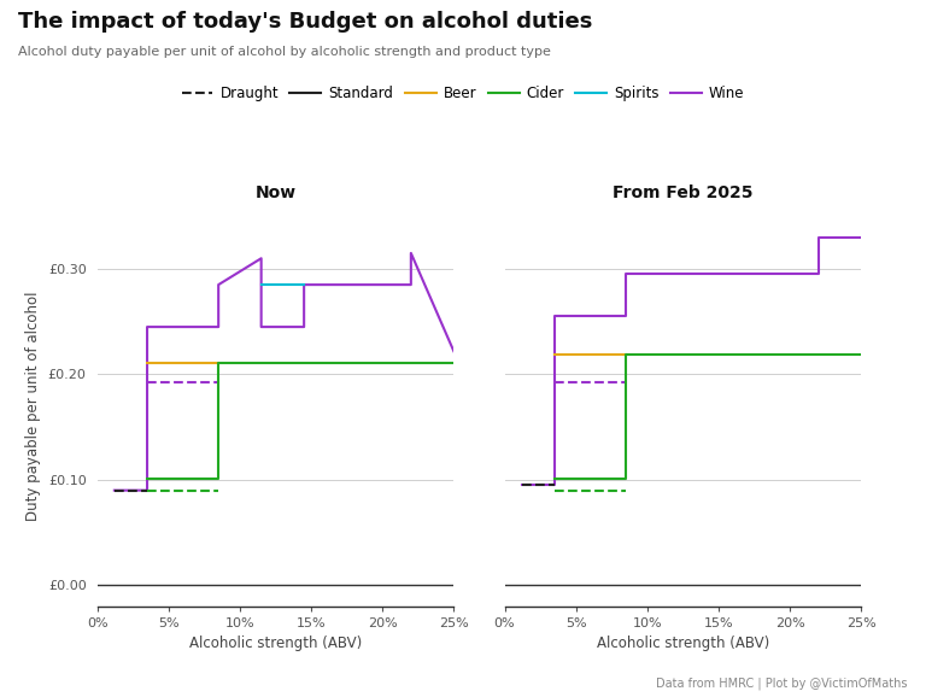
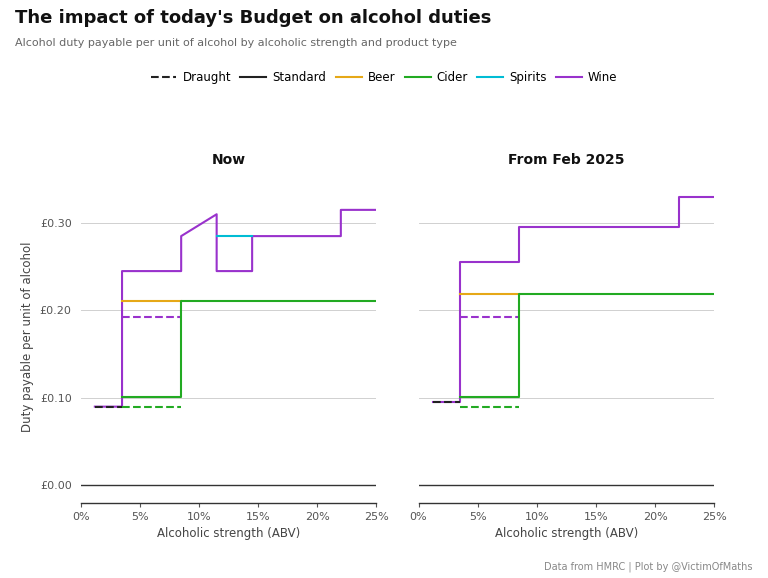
Now/Wine/25%: £0.222 -> £0.315
